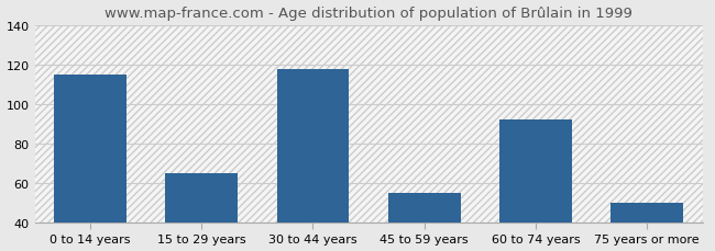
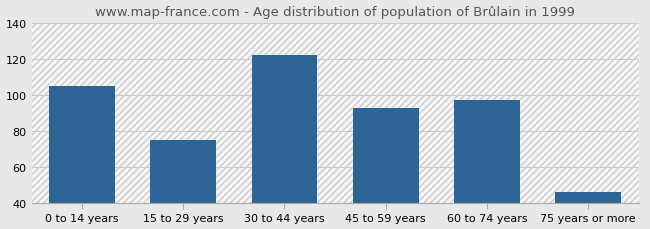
0 to 14 years: 115 -> 105
15 to 29 years: 65 -> 75
30 to 44 years: 118 -> 122
45 to 59 years: 55 -> 93
60 to 74 years: 92 -> 97
75 years or more: 50 -> 46
